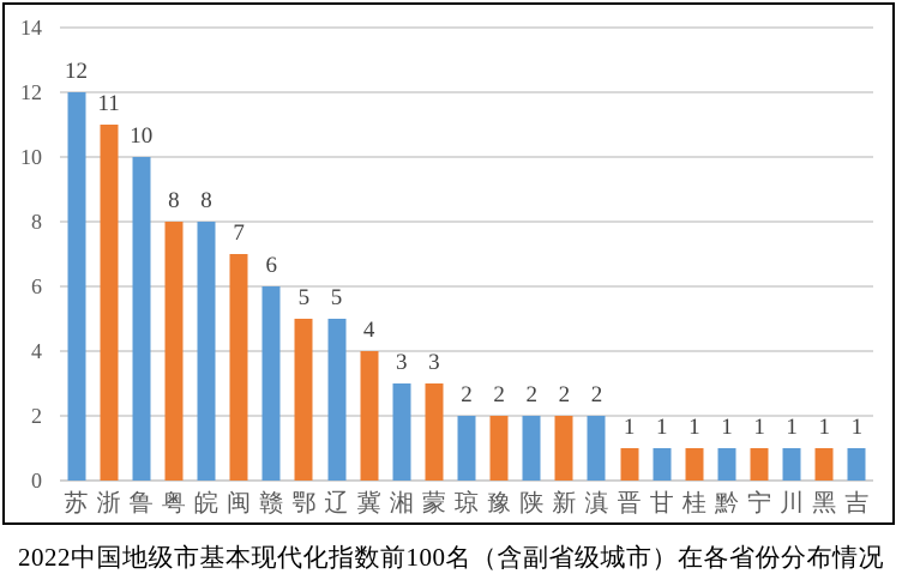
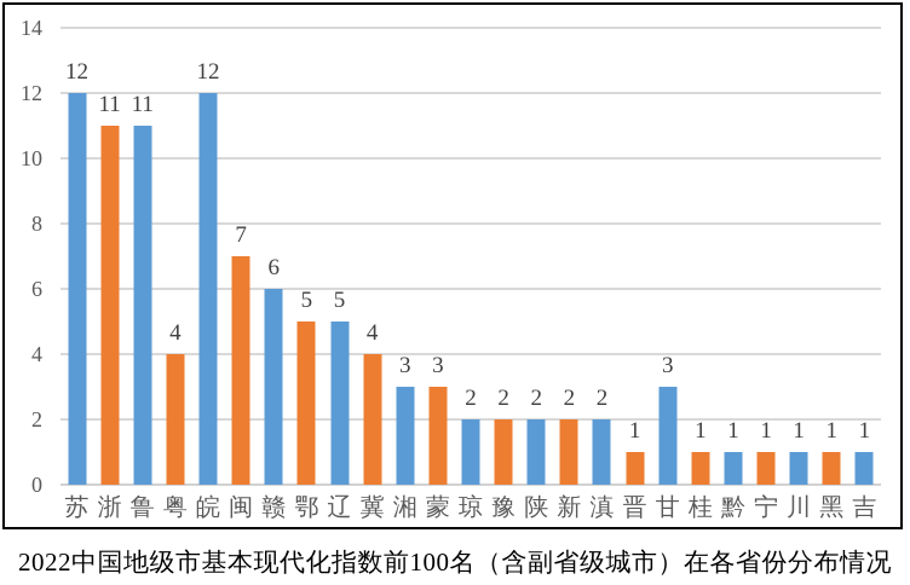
鲁: 10 -> 11
粤: 8 -> 4
皖: 8 -> 12
甘: 1 -> 3
